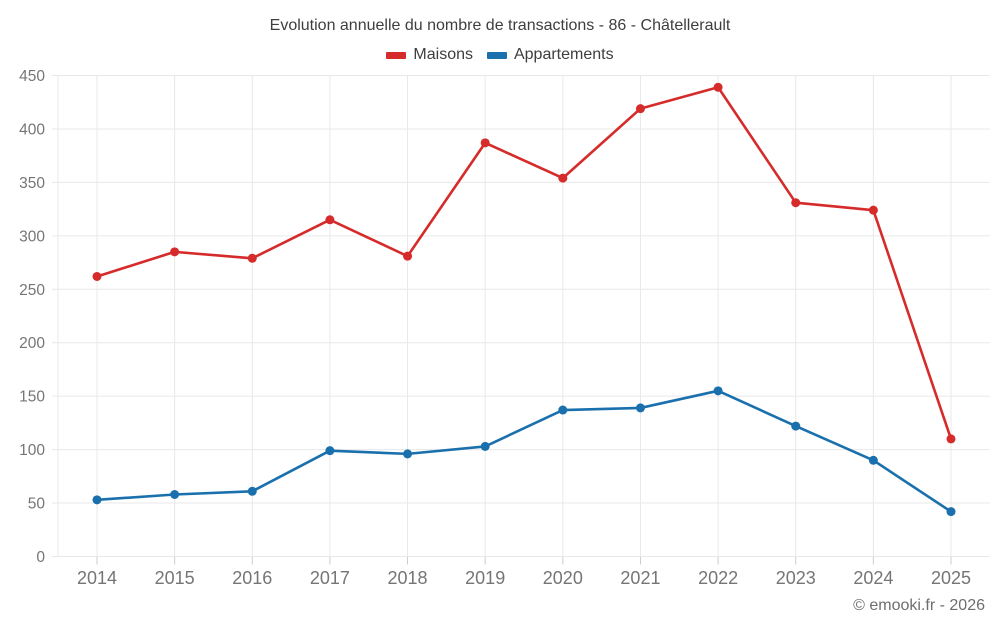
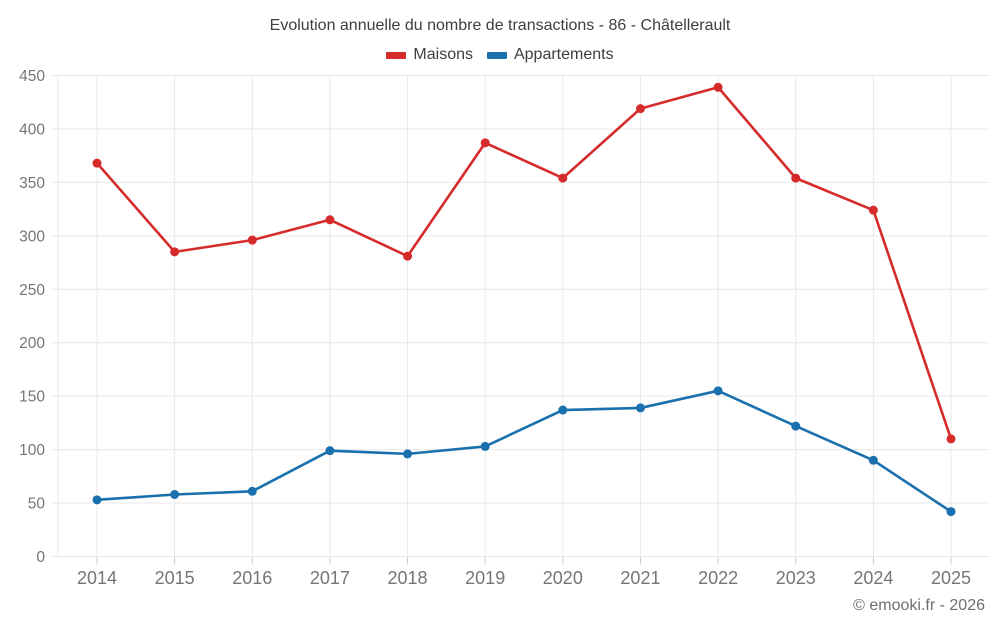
Maisons/2014: 262 -> 368
Maisons/2016: 279 -> 296
Maisons/2023: 331 -> 354
